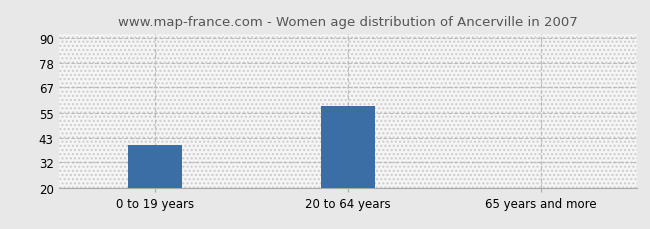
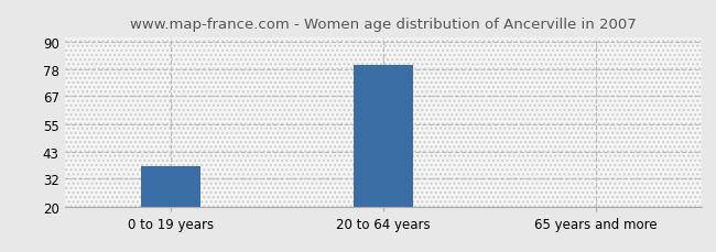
0 to 19 years: 40 -> 37
20 to 64 years: 58 -> 80
